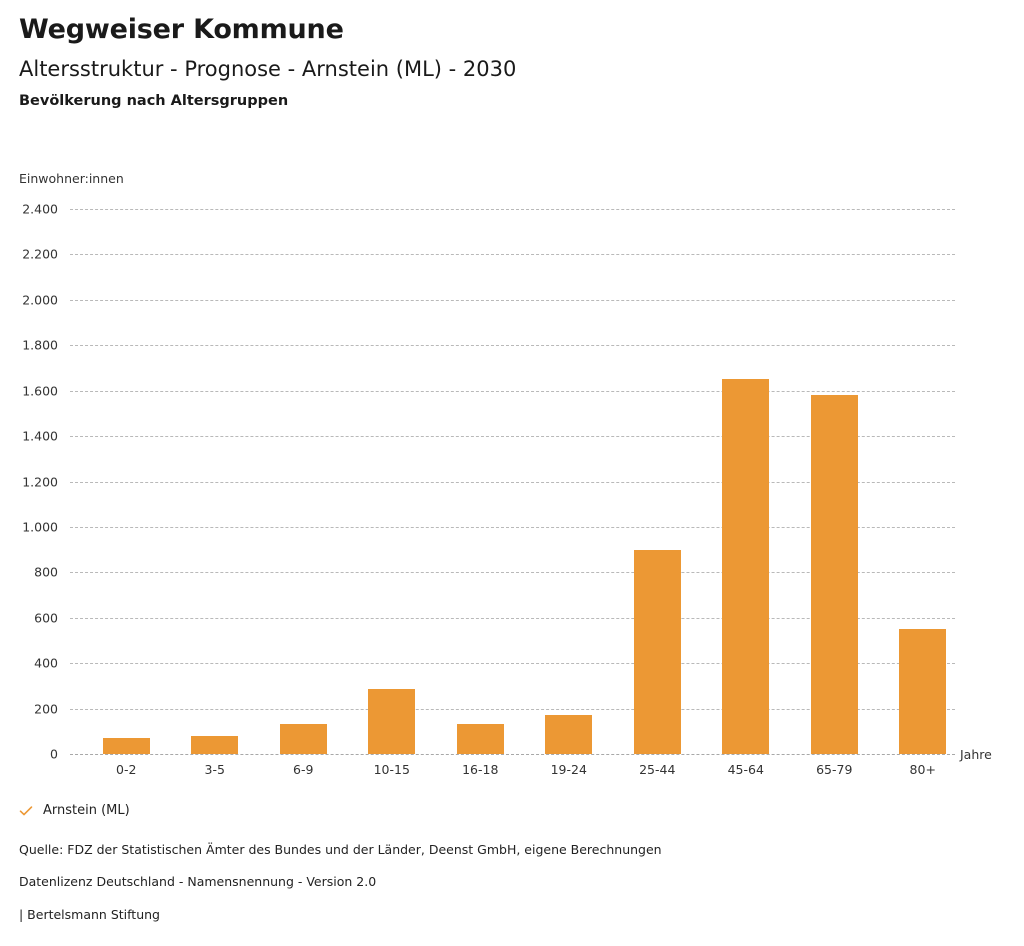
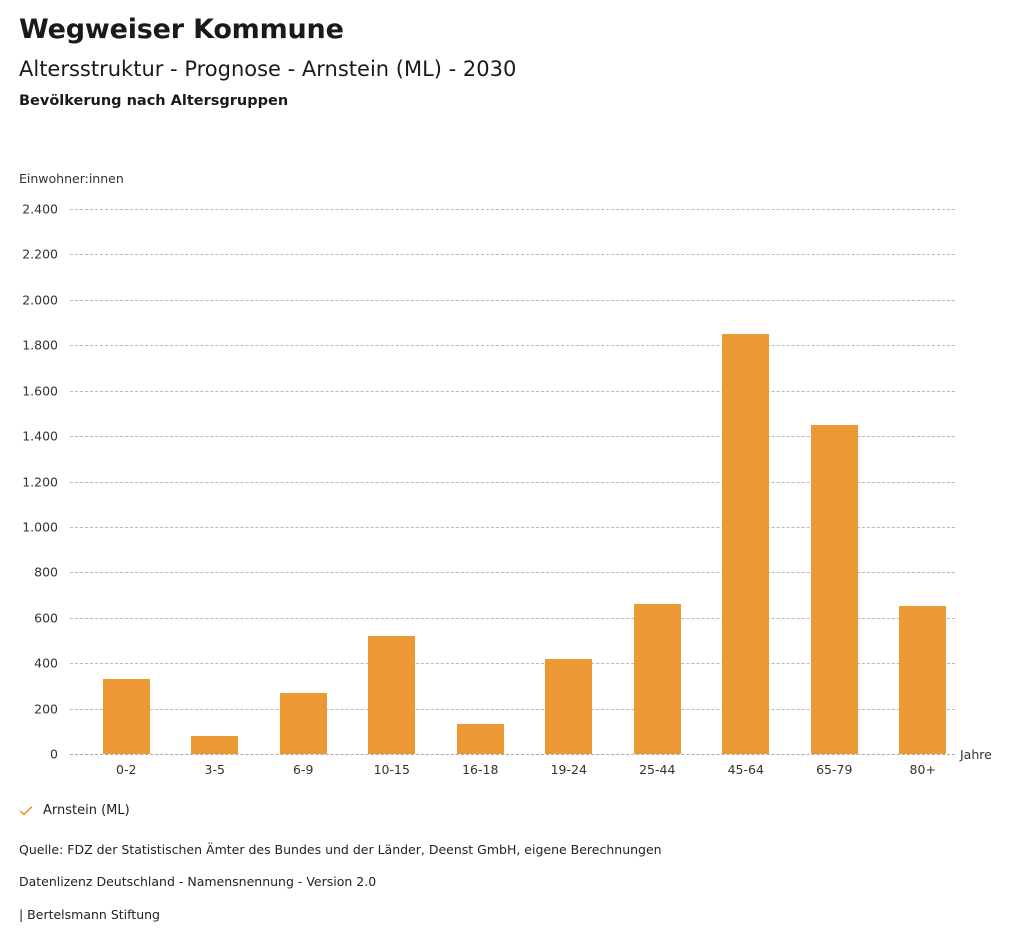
0-2: 70 -> 330
6-9: 130 -> 270
10-15: 280 -> 520
19-24: 170 -> 420
25-44: 900 -> 660
45-64: 1650 -> 1850
65-79: 1580 -> 1450
80+: 550 -> 650
